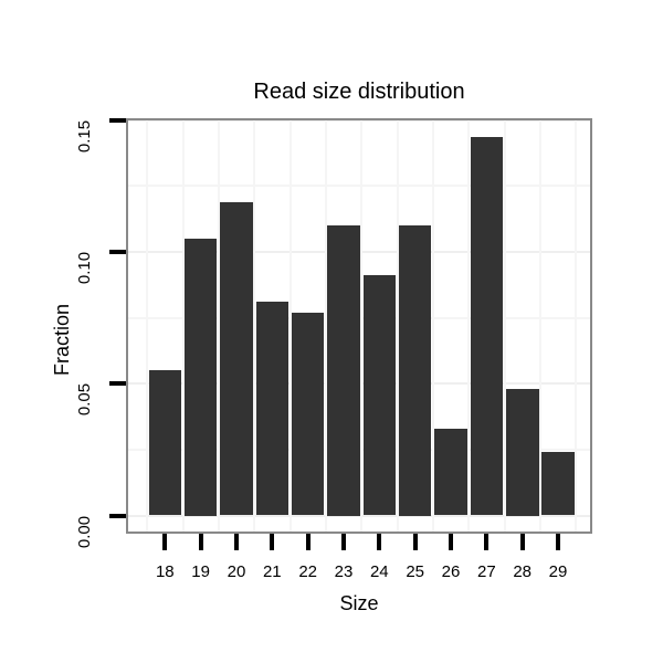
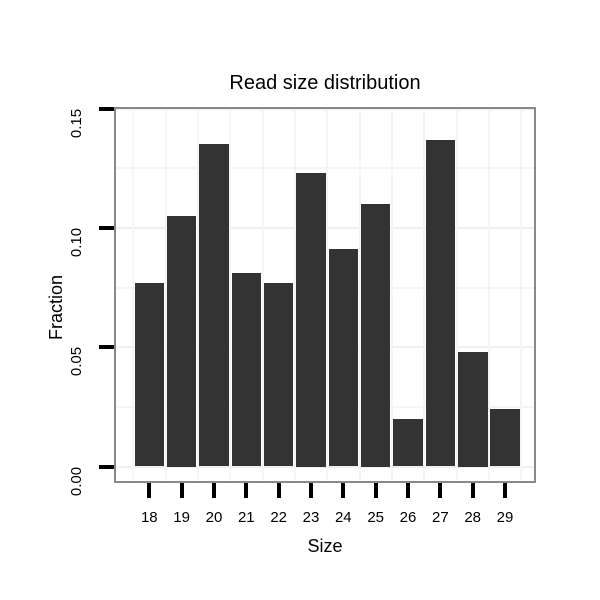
18: 0.055 -> 0.077
20: 0.119 -> 0.135
23: 0.110 -> 0.123
26: 0.033 -> 0.020
27: 0.143 -> 0.137
